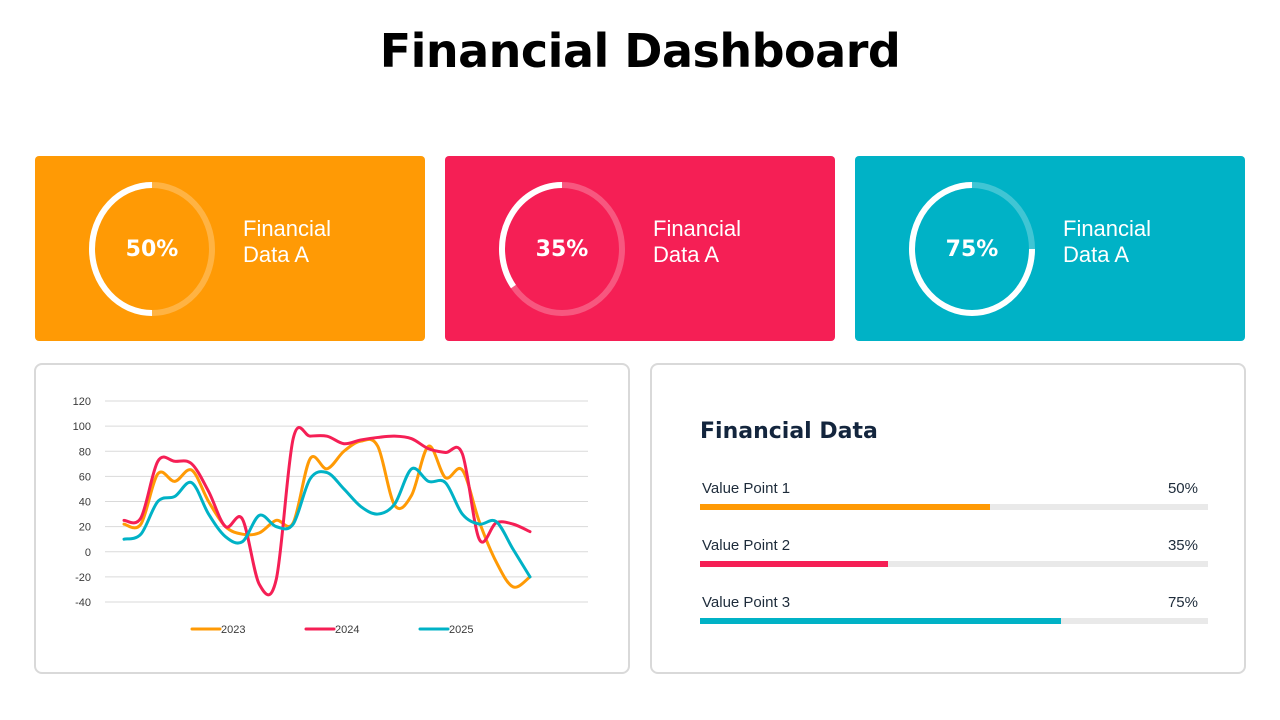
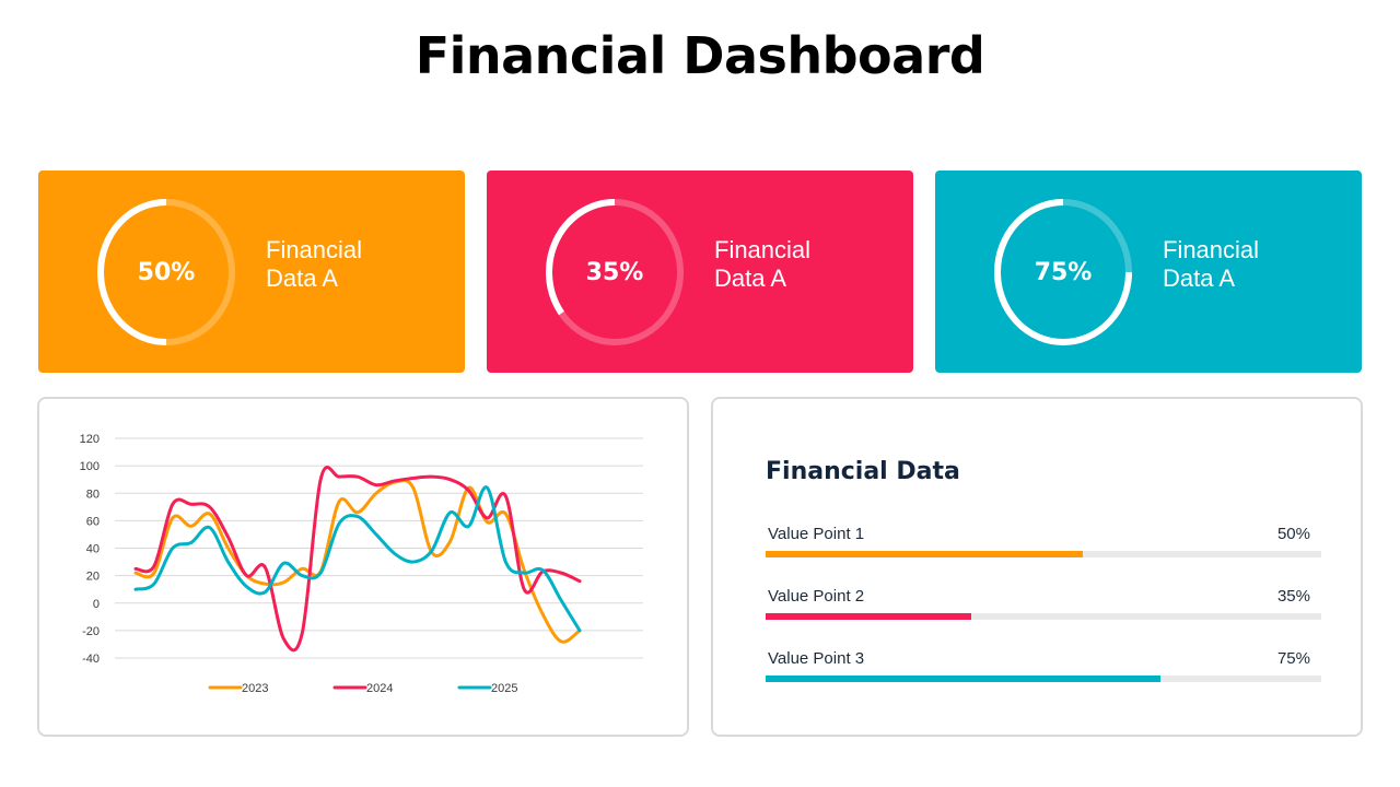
2024/20: 79 -> 62
2025/20: 55 -> 84
